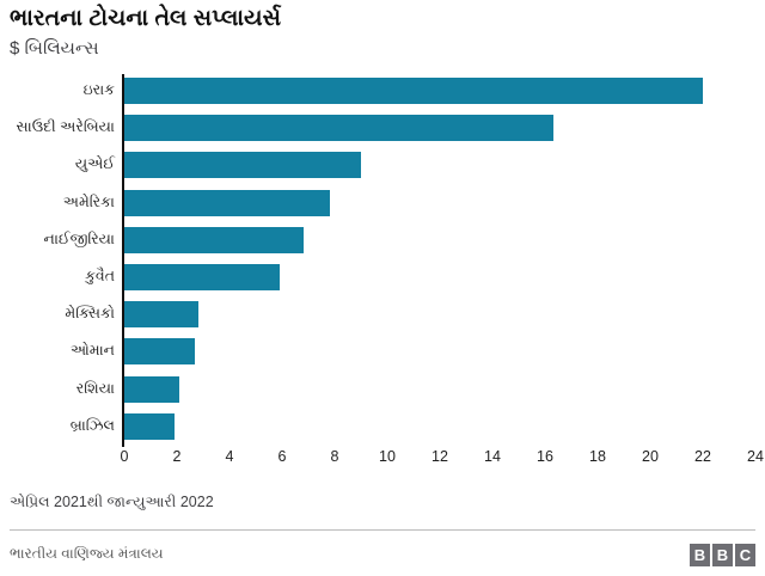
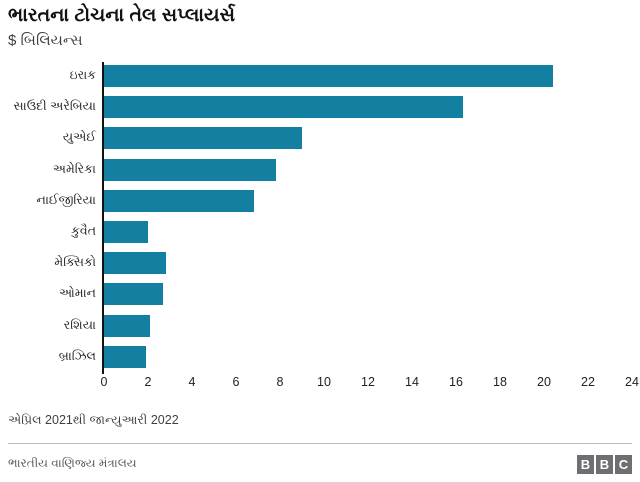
ઇરાક: 22.0 -> 20.4
કુવૈત: 5.9 -> 2.0
